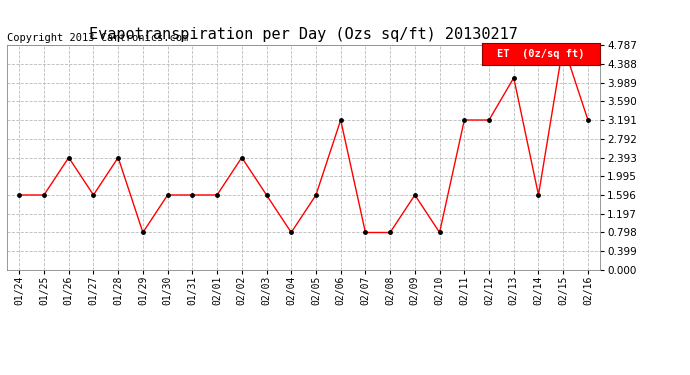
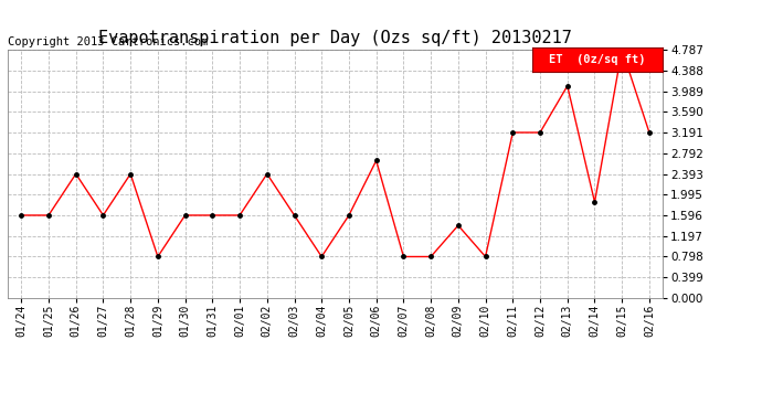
02/06: 3.19 -> 2.65
02/09: 1.60 -> 1.40
02/14: 1.60 -> 1.85
